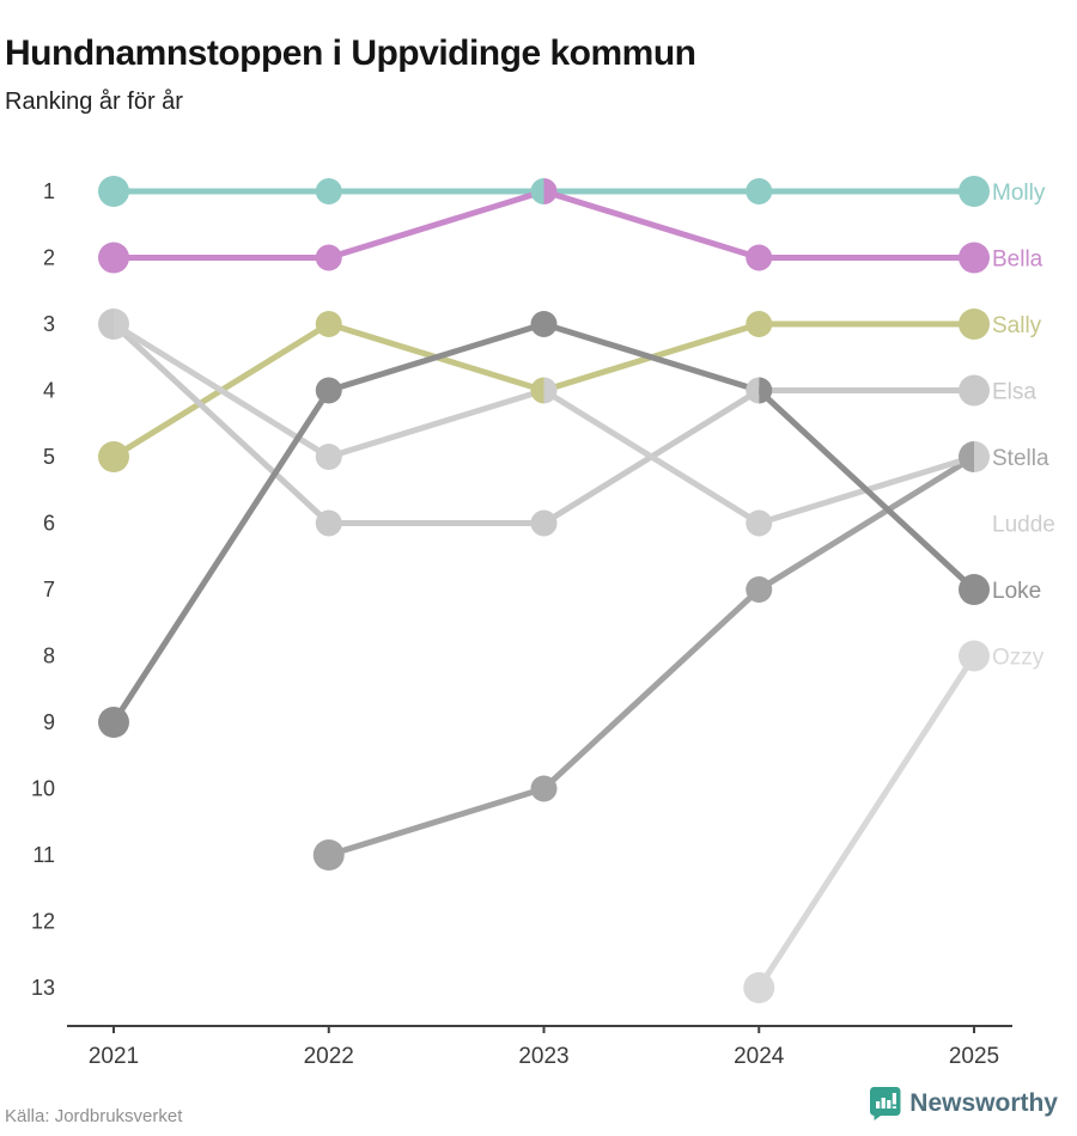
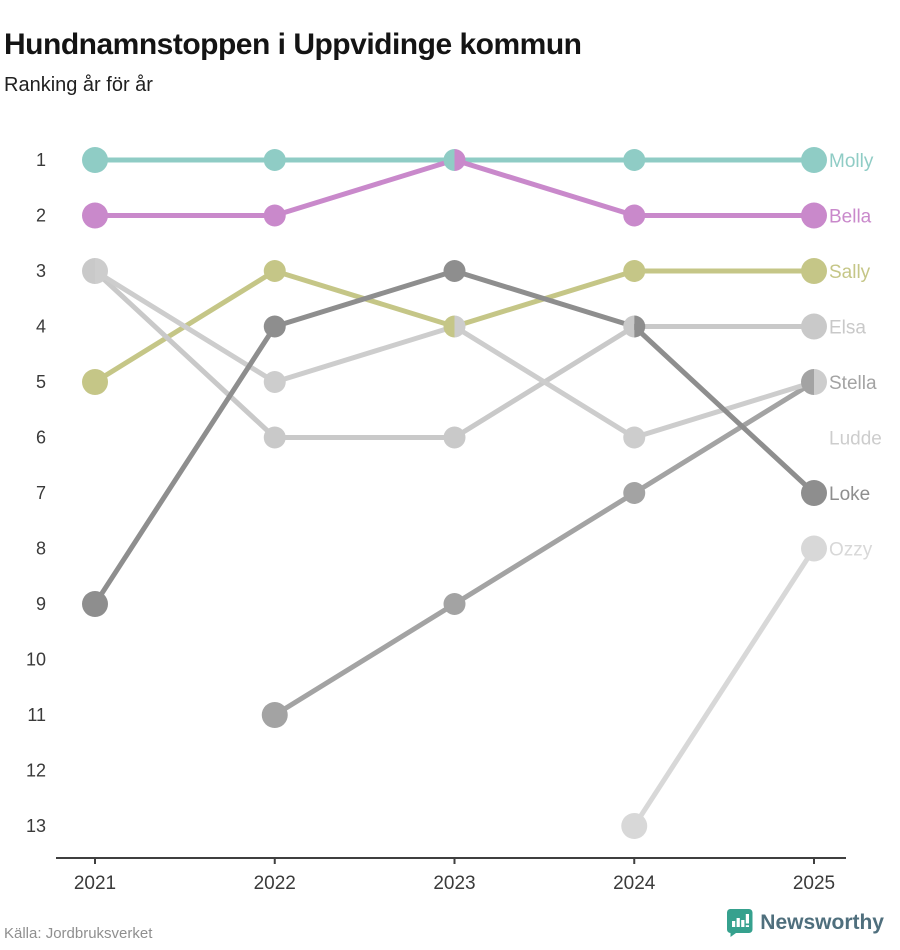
Stella/2023: 10 -> 9
